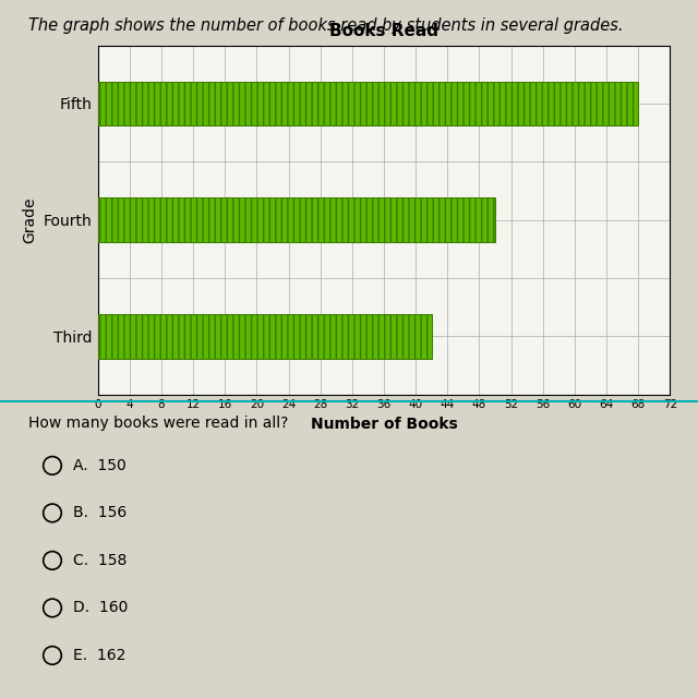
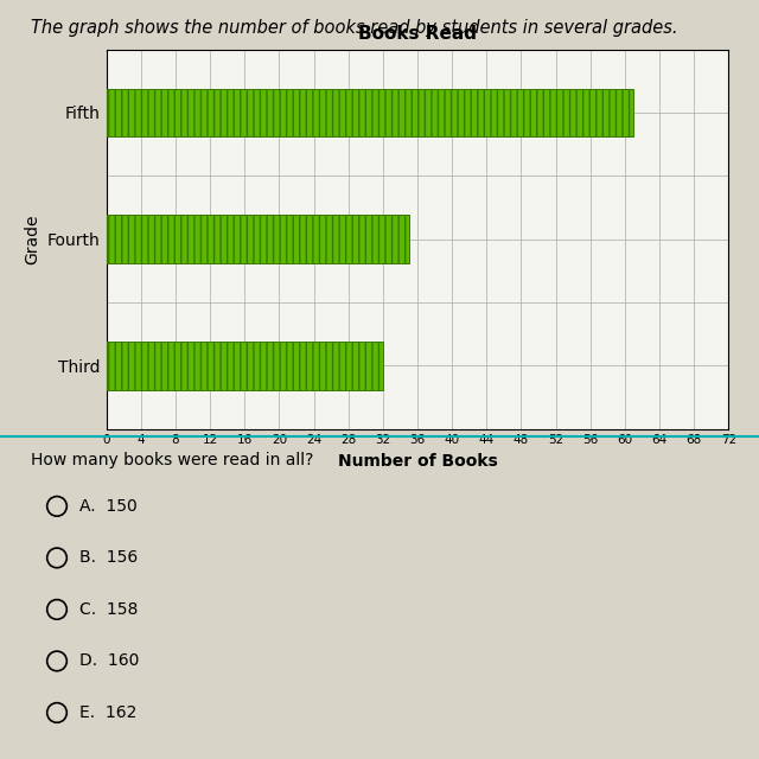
Fifth: 68 -> 61
Fourth: 50 -> 35
Third: 42 -> 32
